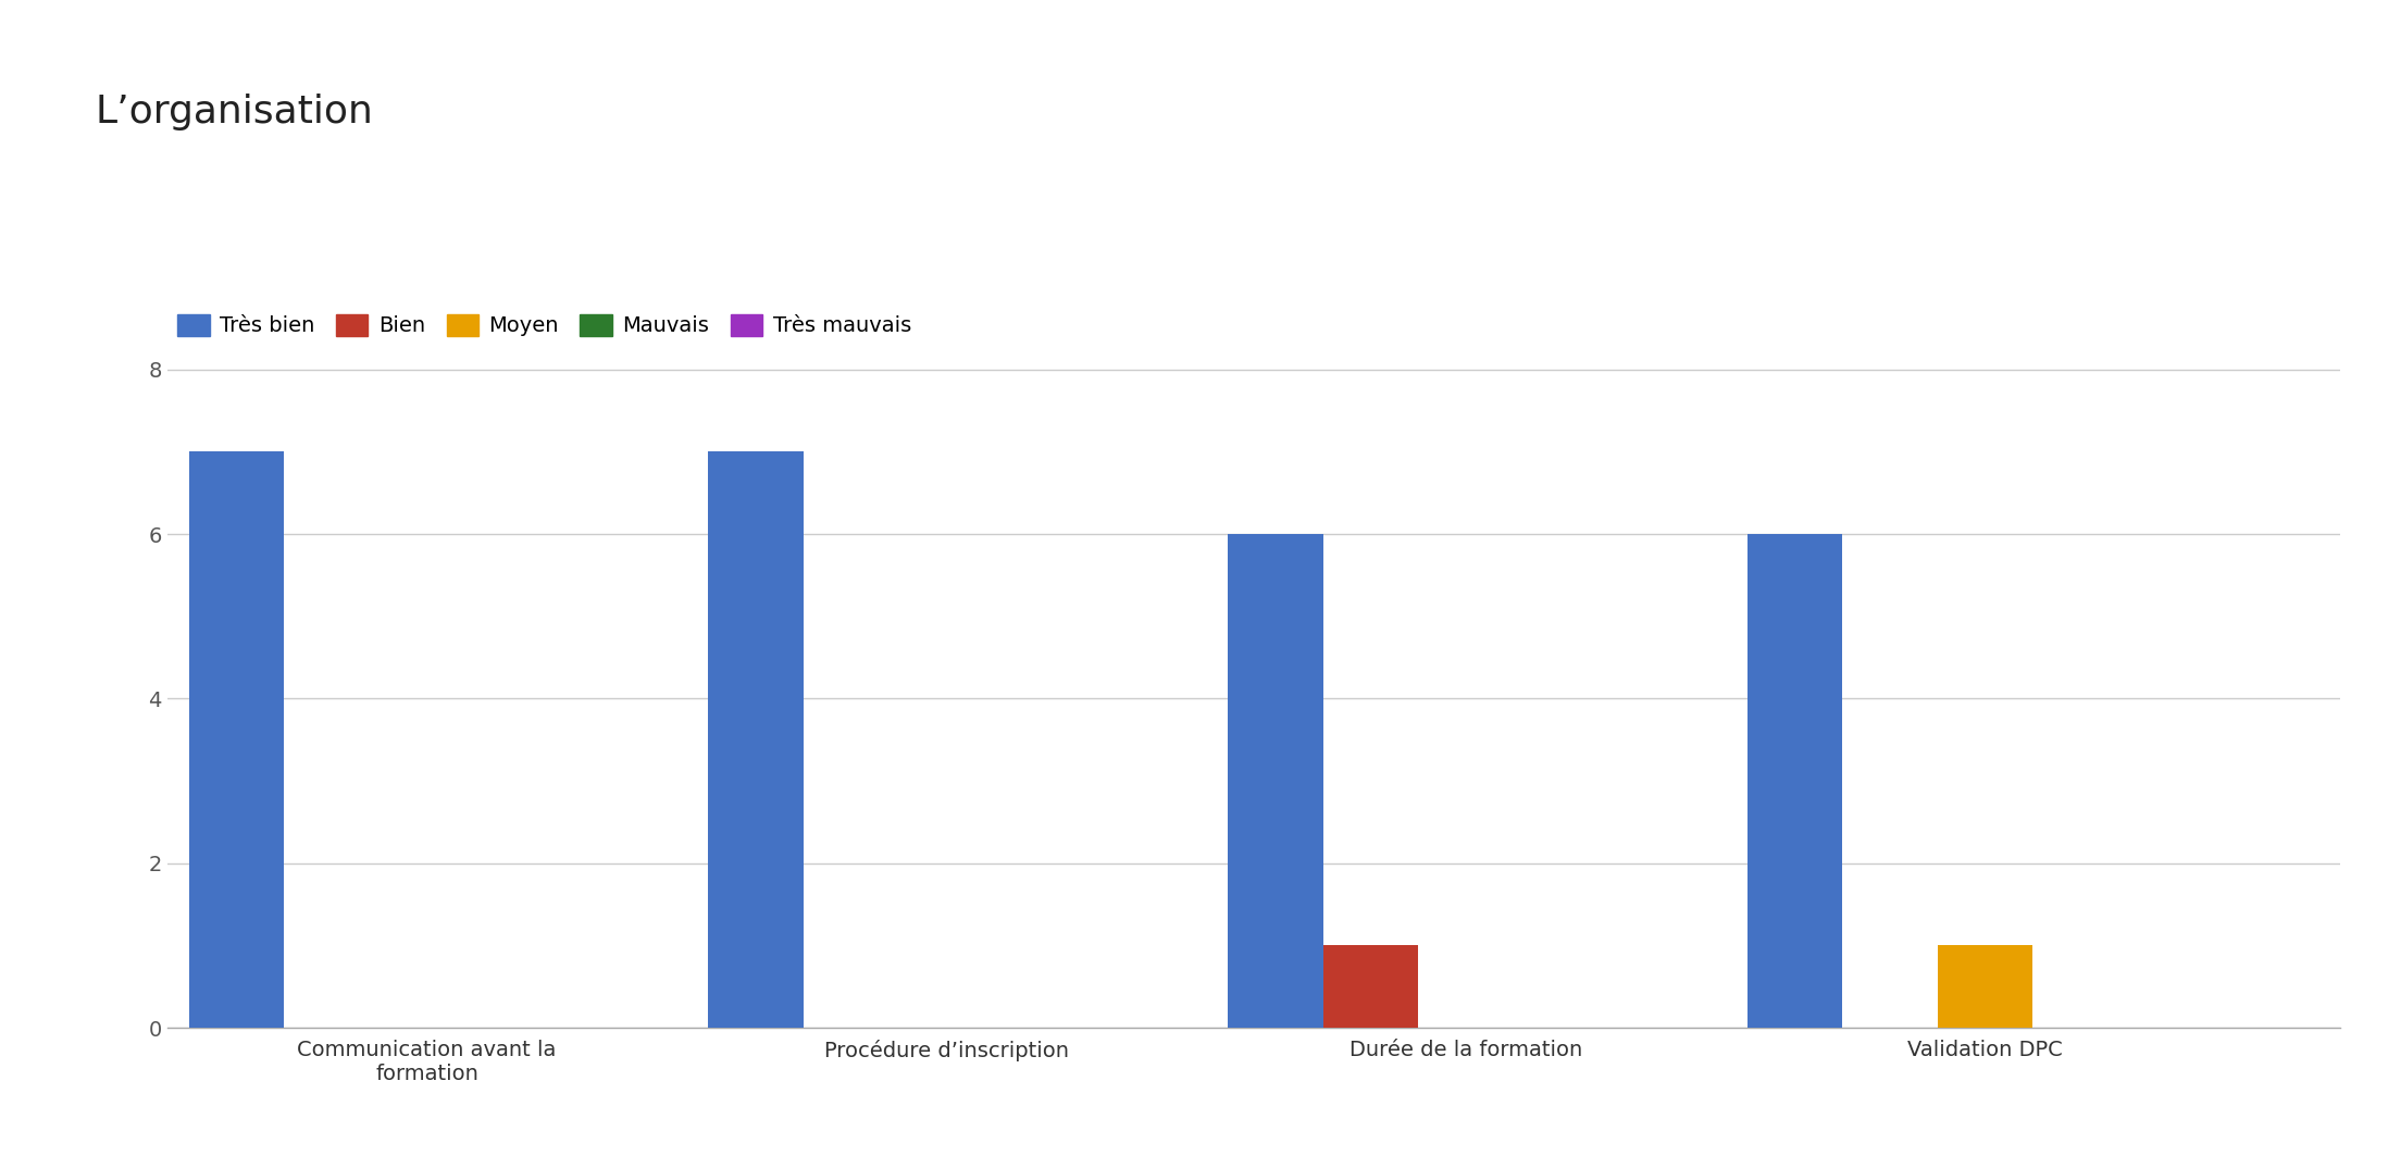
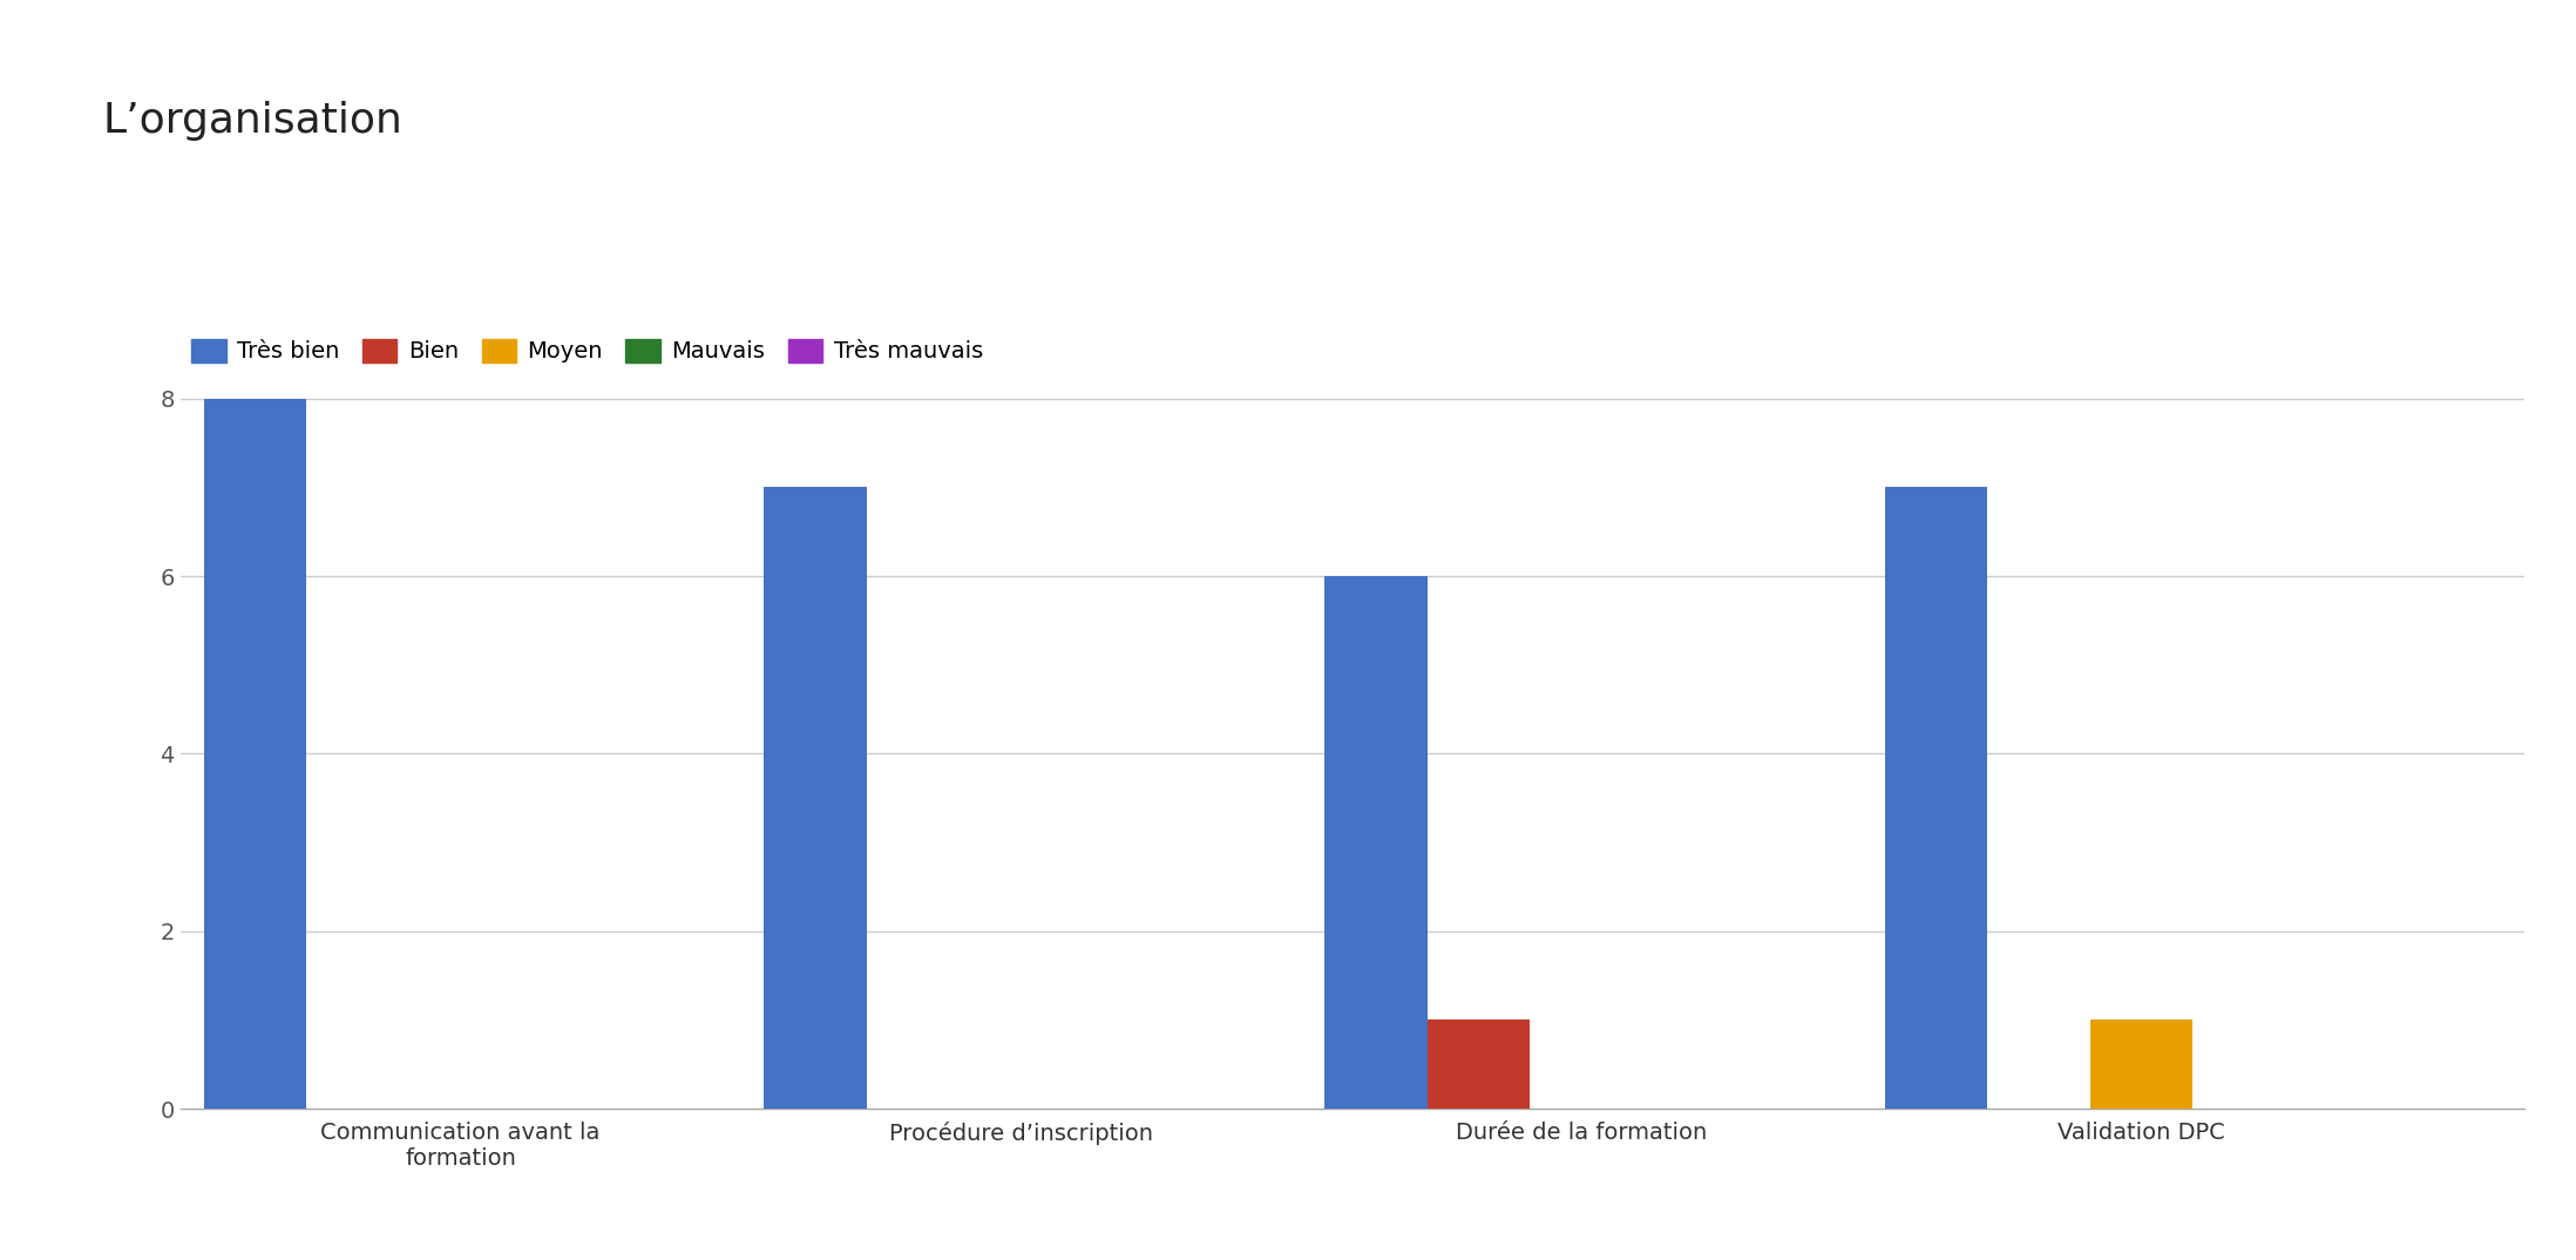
Très bien/Communication avant la formation: 7 -> 8
Très bien/Validation DPC: 6 -> 7
